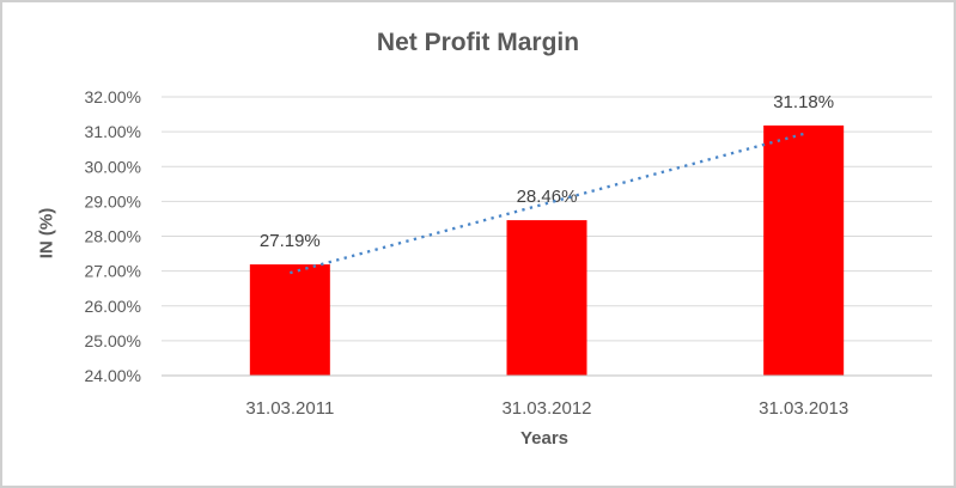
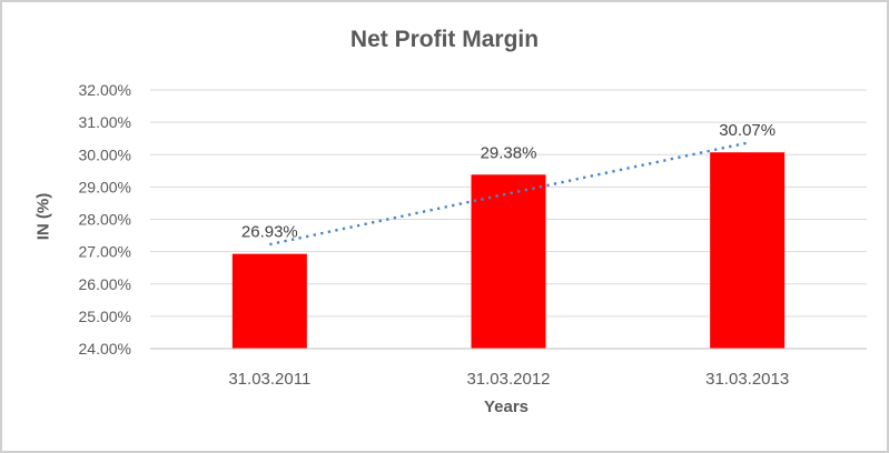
31.03.2011: 27.19% -> 26.93%
31.03.2012: 28.46% -> 29.38%
31.03.2013: 31.18% -> 30.07%
